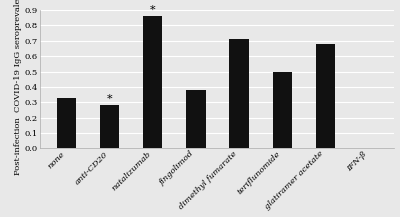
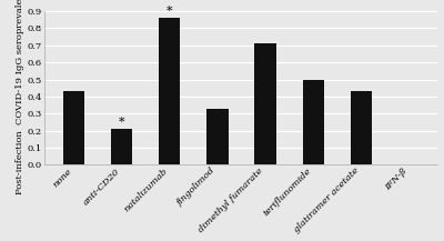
none: 0.33 -> 0.43
anti-CD20: 0.28 -> 0.21
fingolimod: 0.38 -> 0.33
glatiramer acetate: 0.68 -> 0.43
